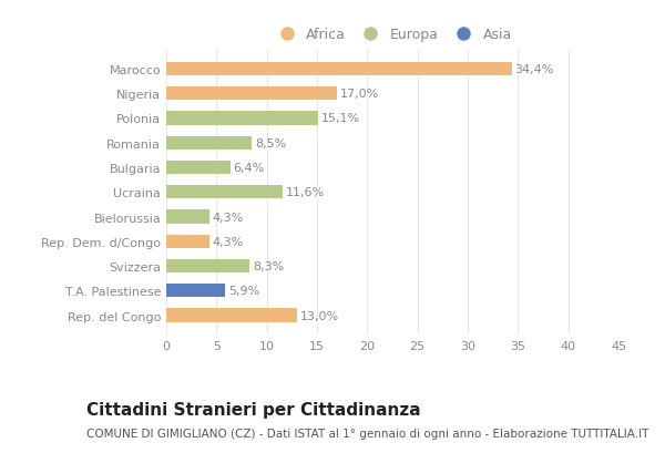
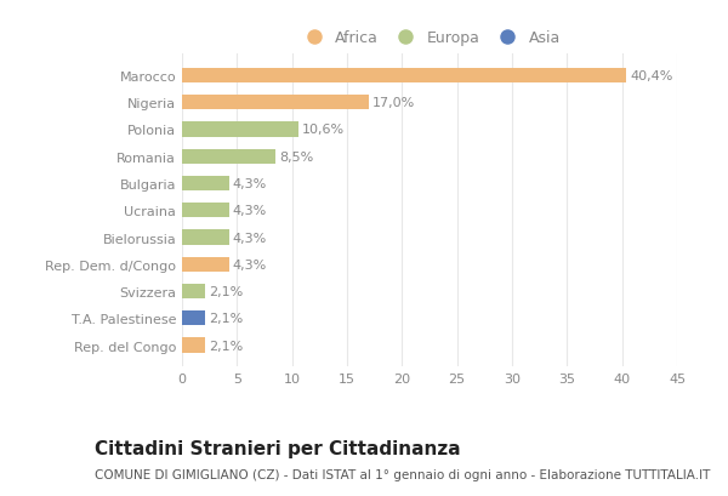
Marocco: 34,4% -> 40,4%
Polonia: 15,1% -> 10,6%
Bulgaria: 6,4% -> 4,3%
Ucraina: 11,6% -> 4,3%
Svizzera: 8,3% -> 2,1%
T.A. Palestinese: 5,9% -> 2,1%
Rep. del Congo: 13,0% -> 2,1%
